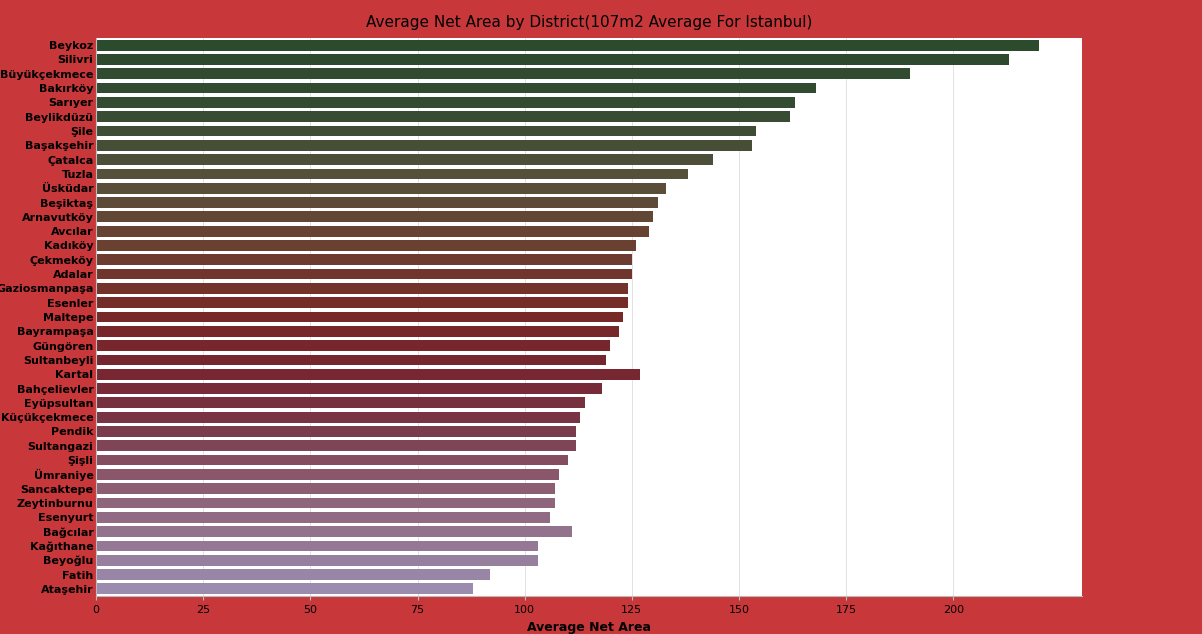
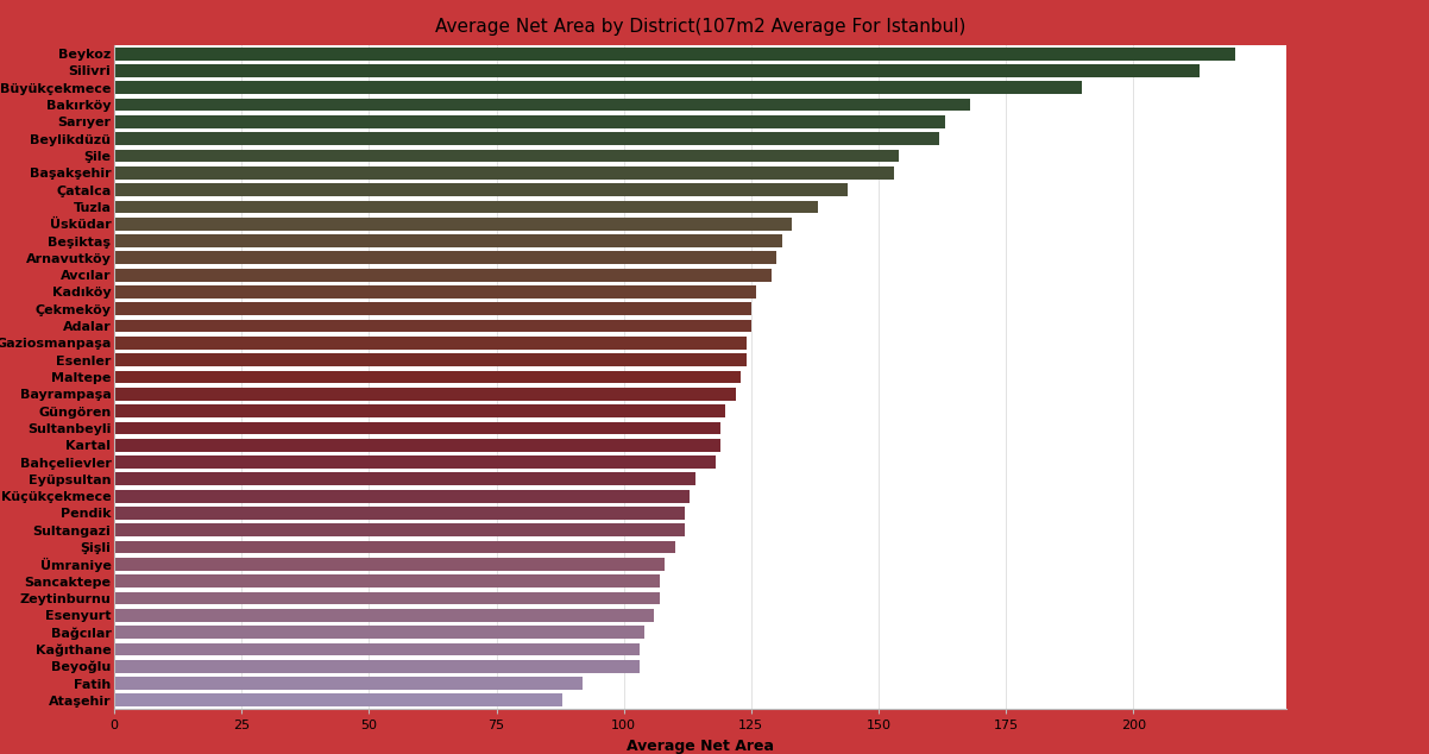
Kartal: 127 -> 119
Bağcılar: 111 -> 104
